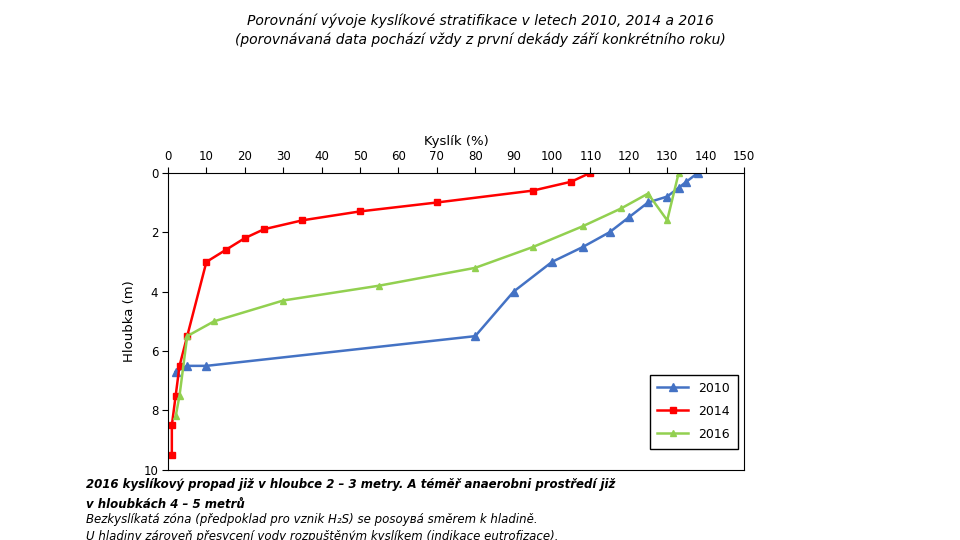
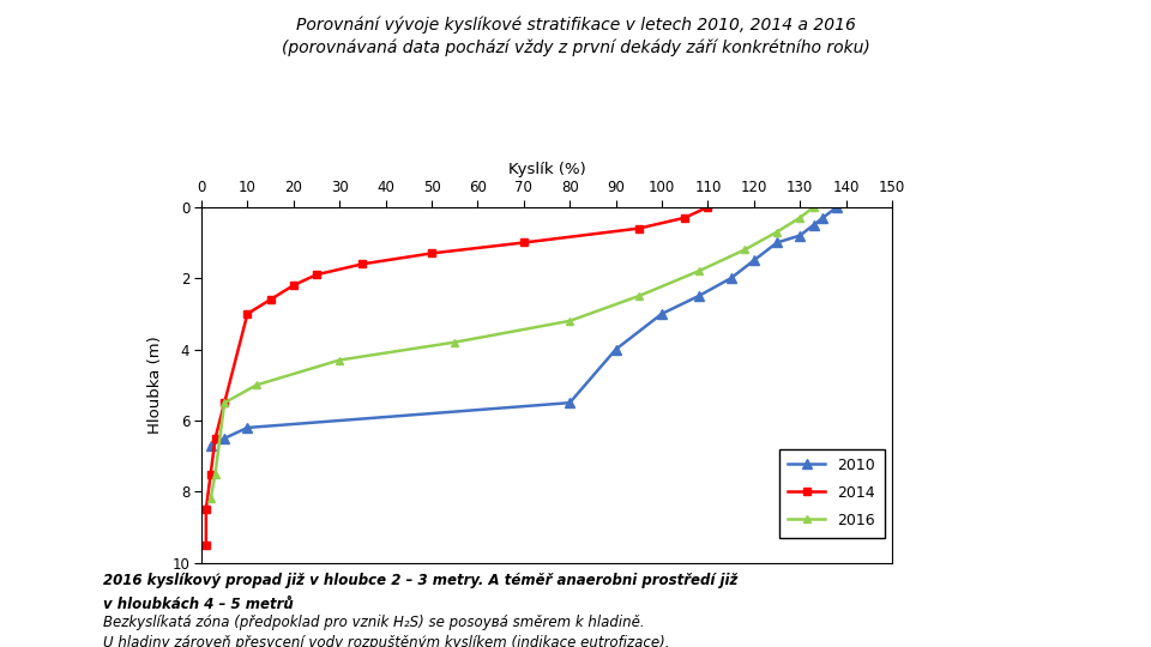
2010/10: 6.5 -> 6.2
2016/130: 1.6 -> 0.3
